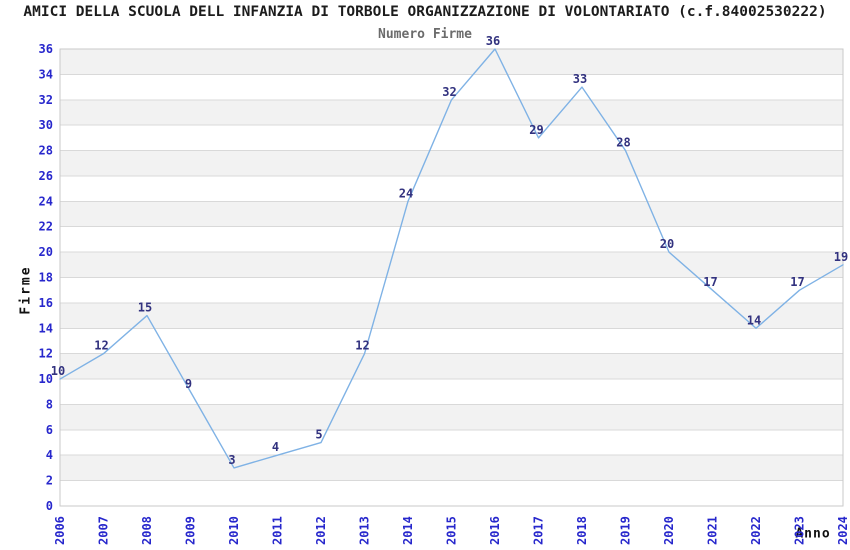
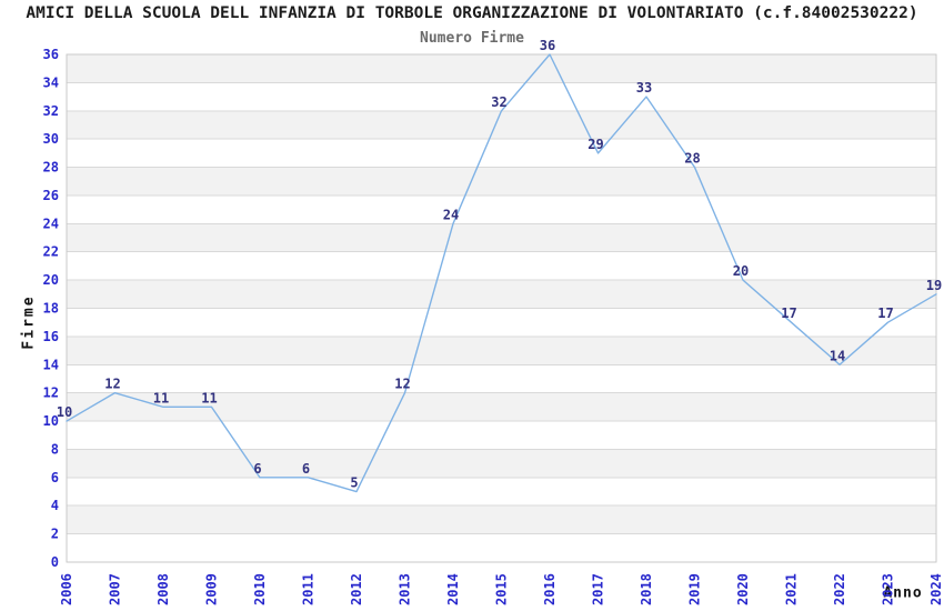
2008: 15 -> 11
2009: 9 -> 11
2010: 3 -> 6
2011: 4 -> 6
